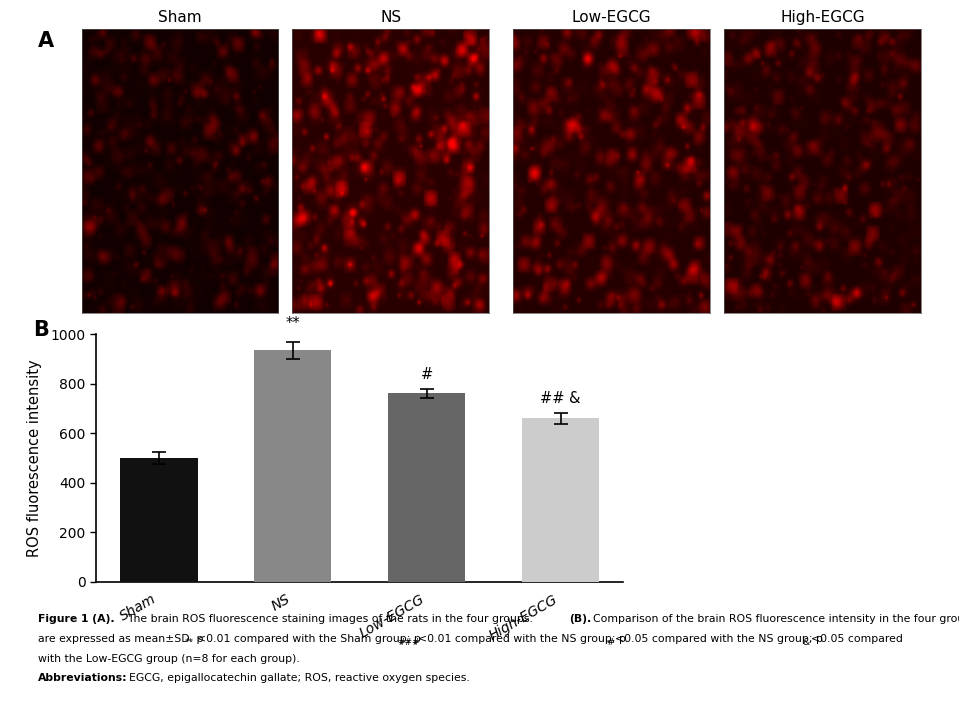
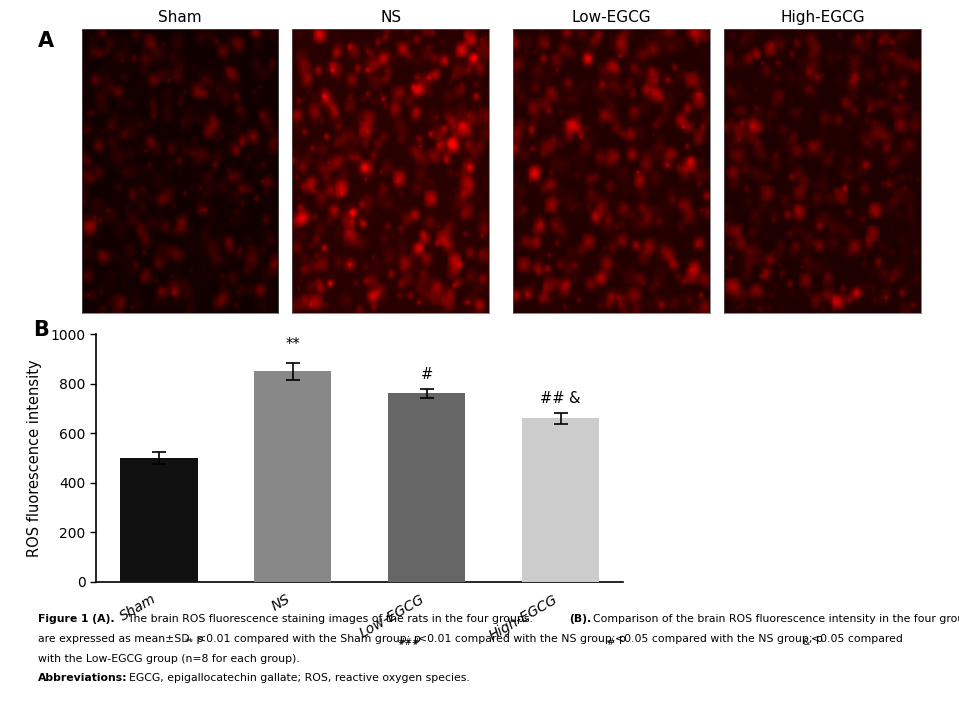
NS: 935 -> 850
